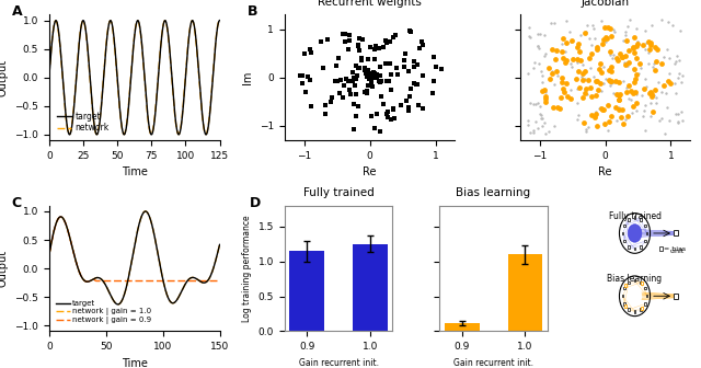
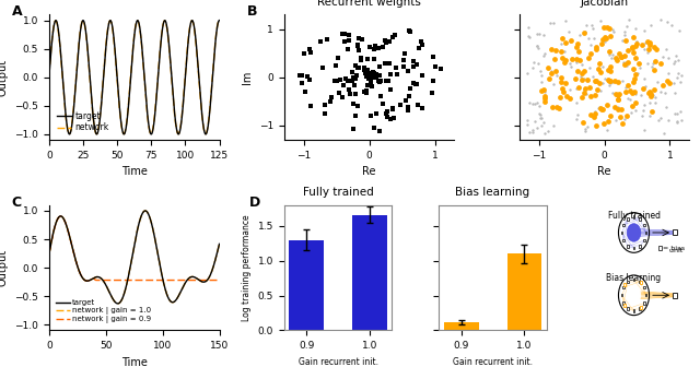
Fully trained/0.9: 1.15 -> 1.30
Fully trained/1.0: 1.25 -> 1.66
